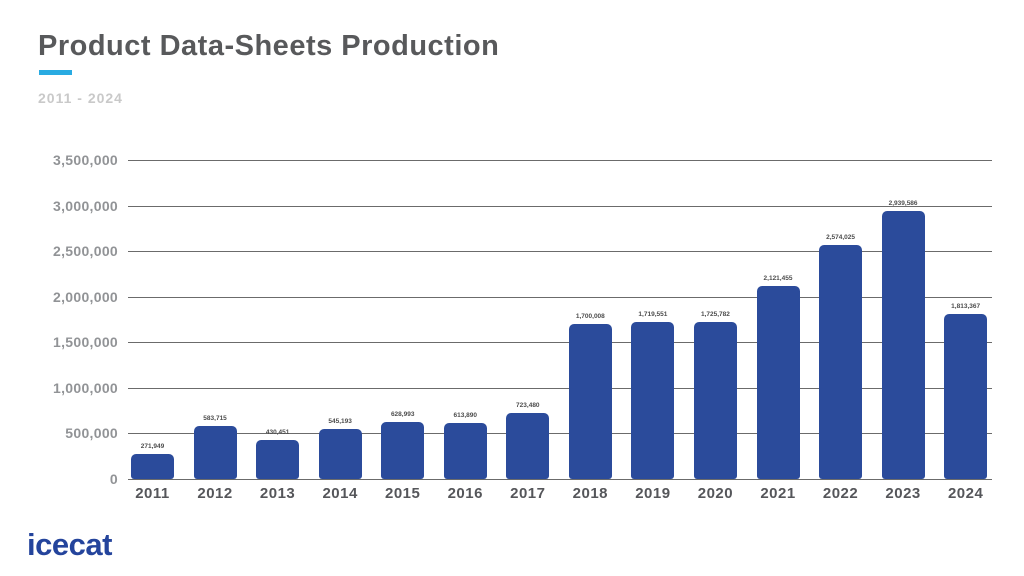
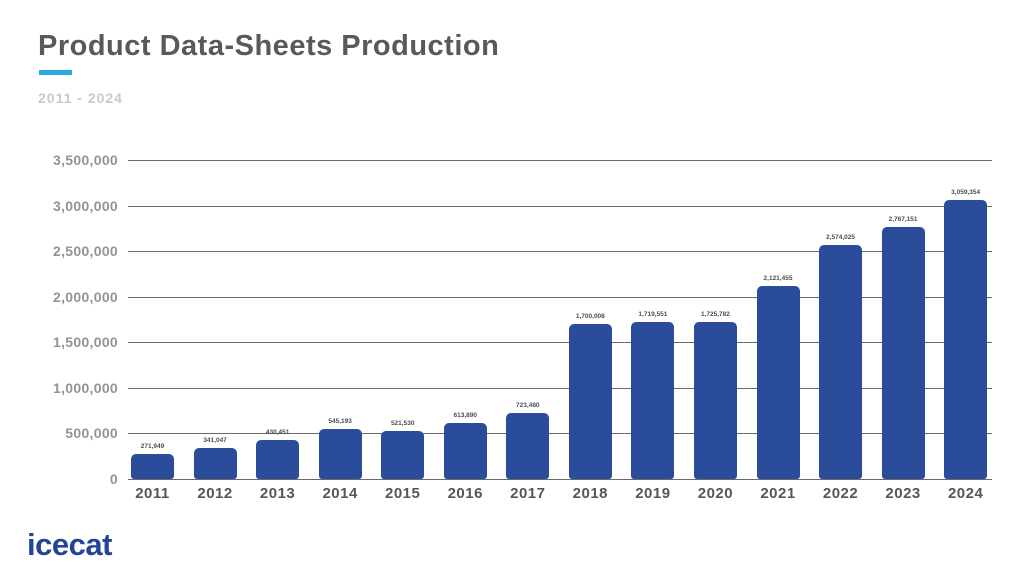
2012: 583,715 -> 341,047
2015: 628,993 -> 521,530
2023: 2,939,586 -> 2,767,151
2024: 1,813,367 -> 3,059,354
